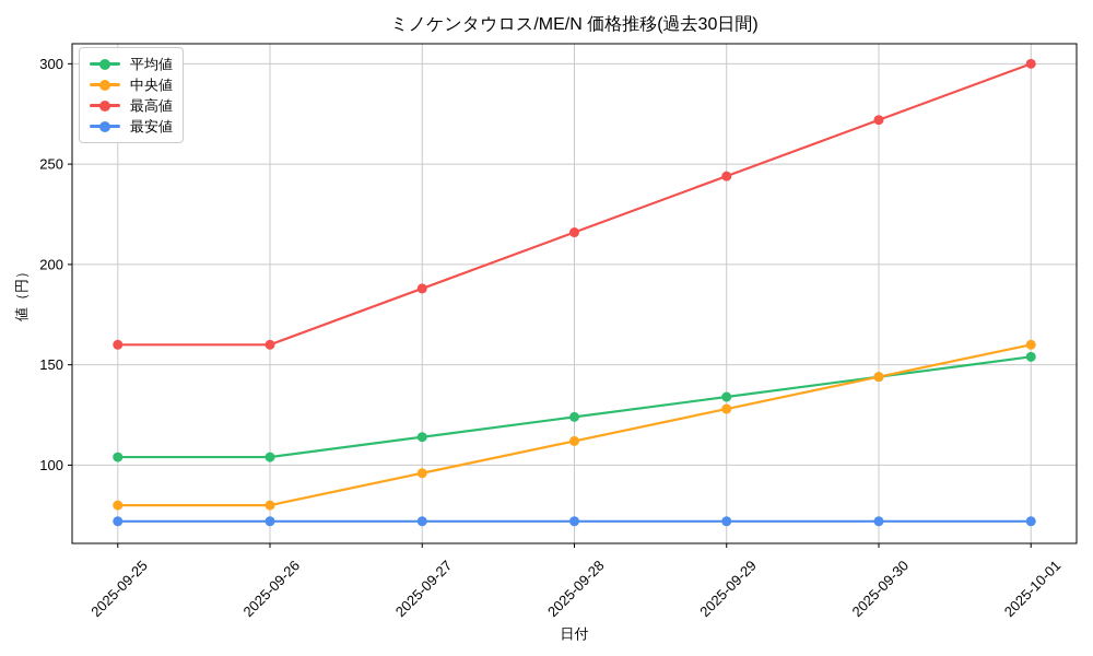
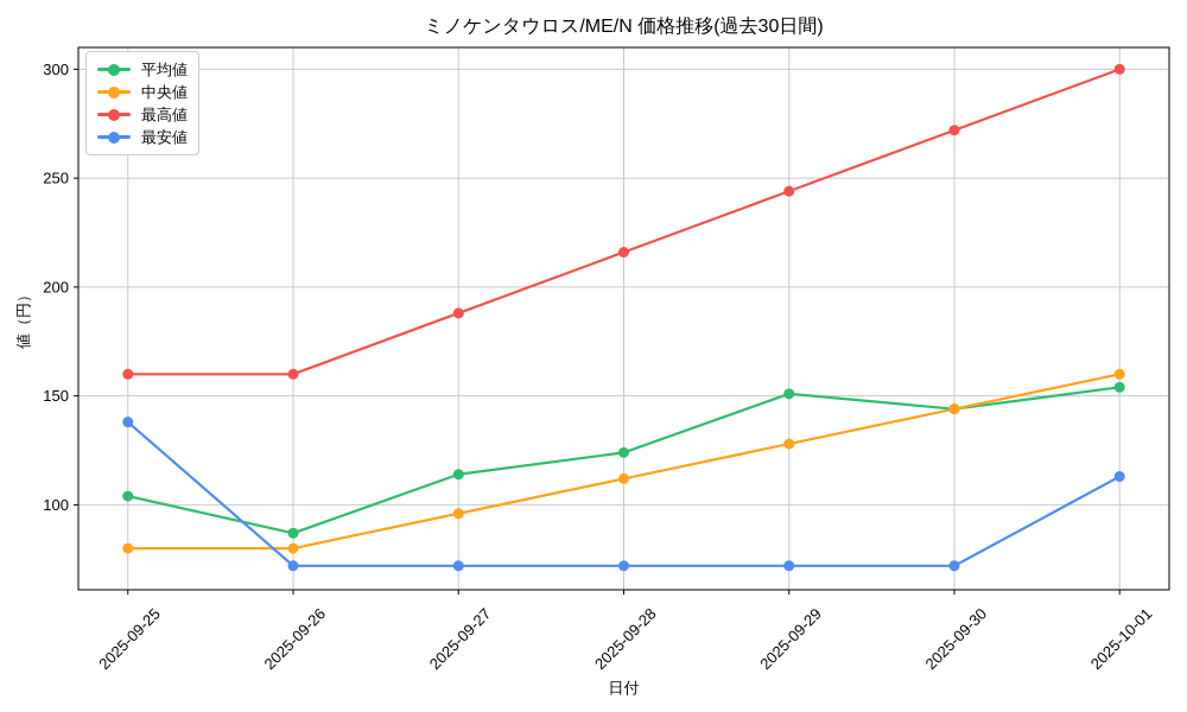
最安値/2025-09-25: 72 -> 138
平均値/2025-09-26: 104 -> 87
平均値/2025-09-29: 134 -> 151
最安値/2025-10-01: 72 -> 113
